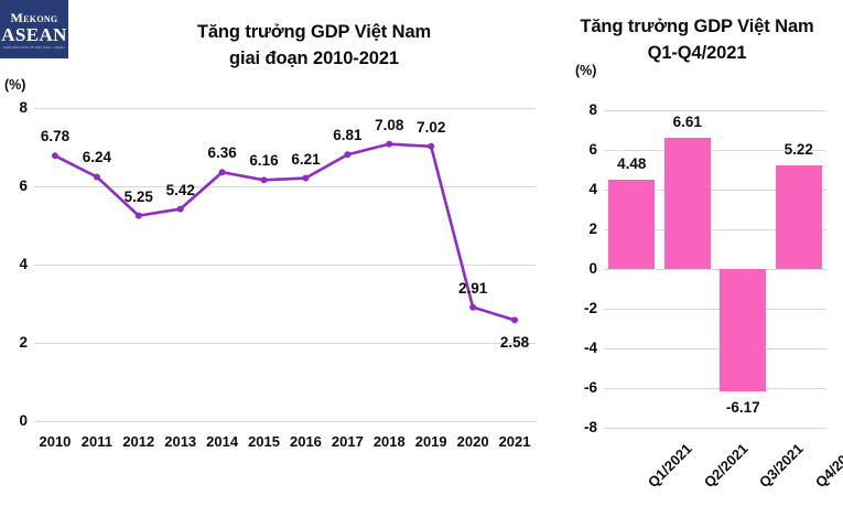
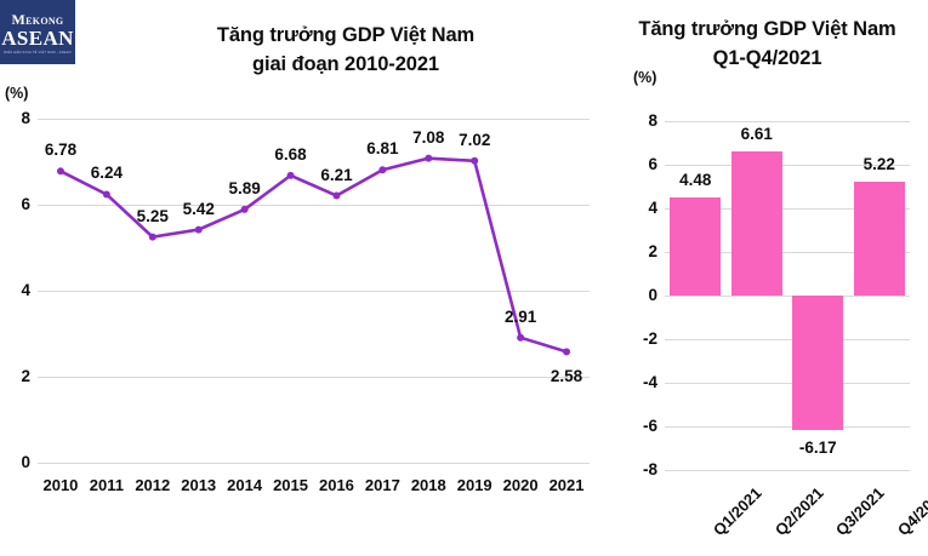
Tăng trưởng GDP Việt Nam giai đoạn 2010-2021/2014: 6.36 -> 5.89
Tăng trưởng GDP Việt Nam giai đoạn 2010-2021/2015: 6.16 -> 6.68
